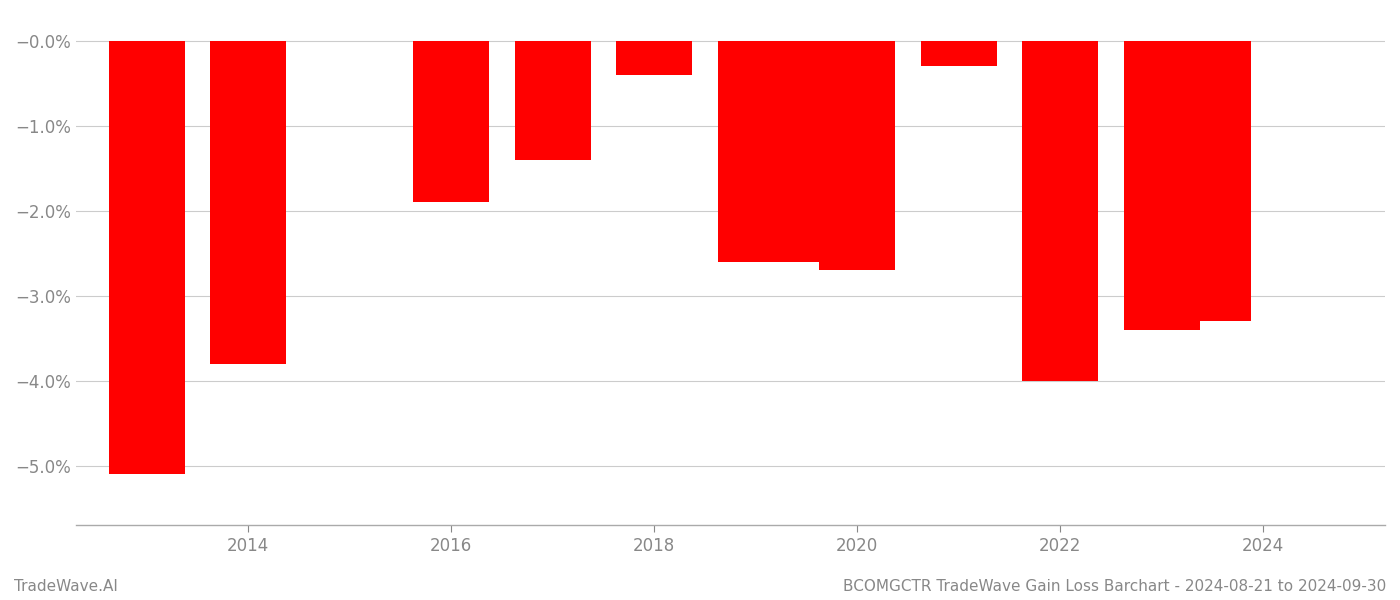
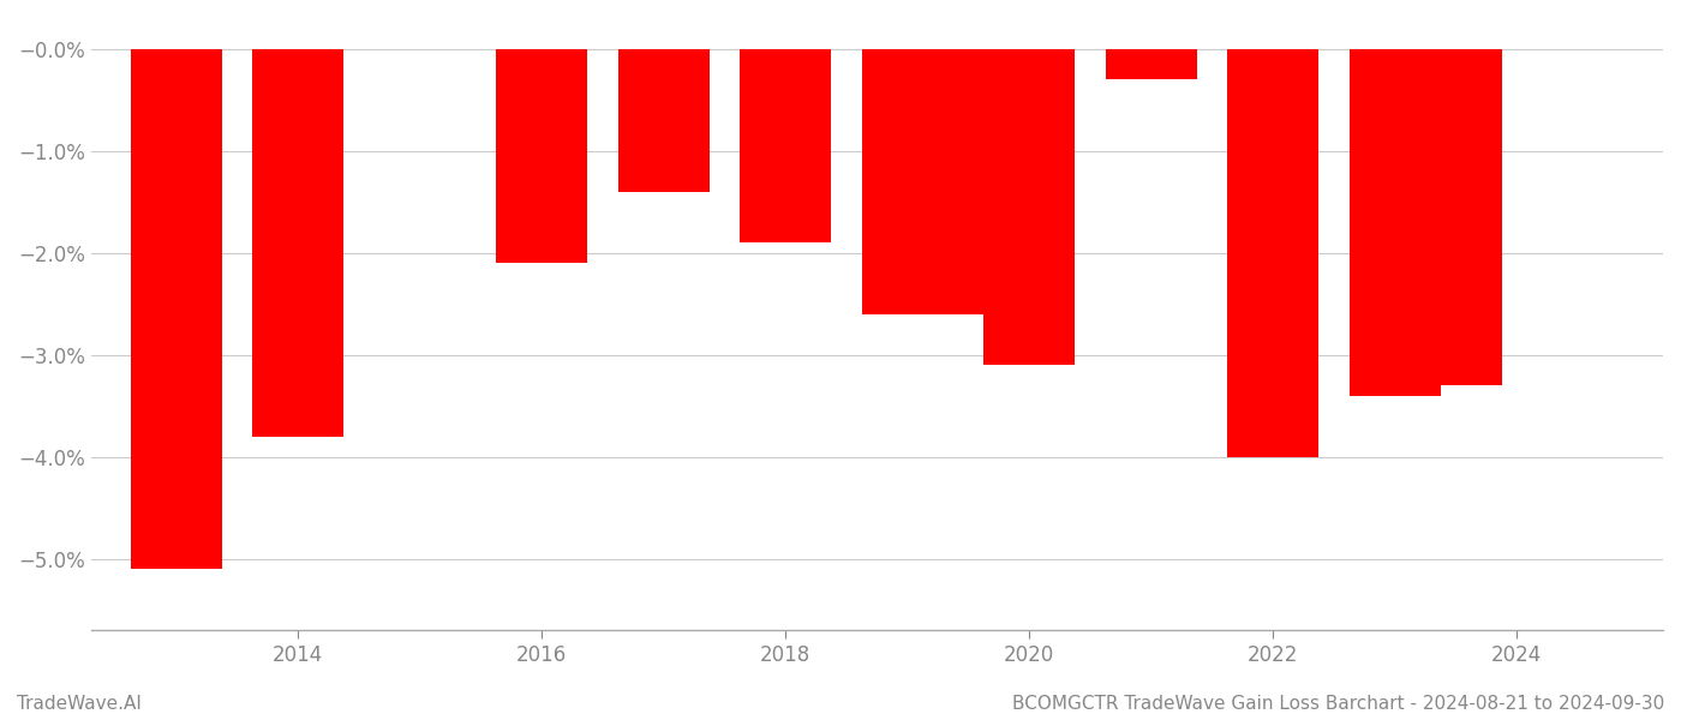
2016: -1.9% -> -2.1%
2018: -0.4% -> -1.9%
2020: -2.7% -> -3.1%
